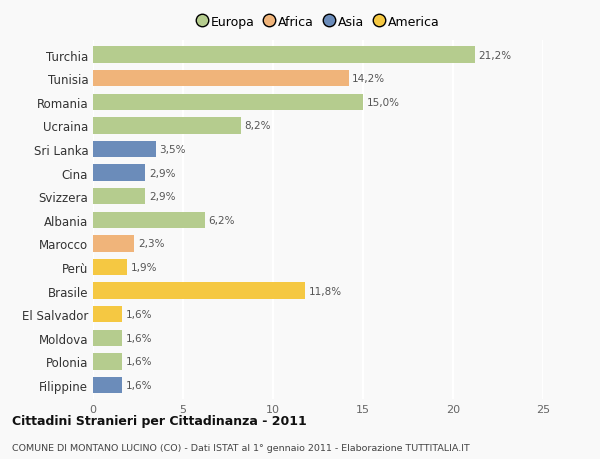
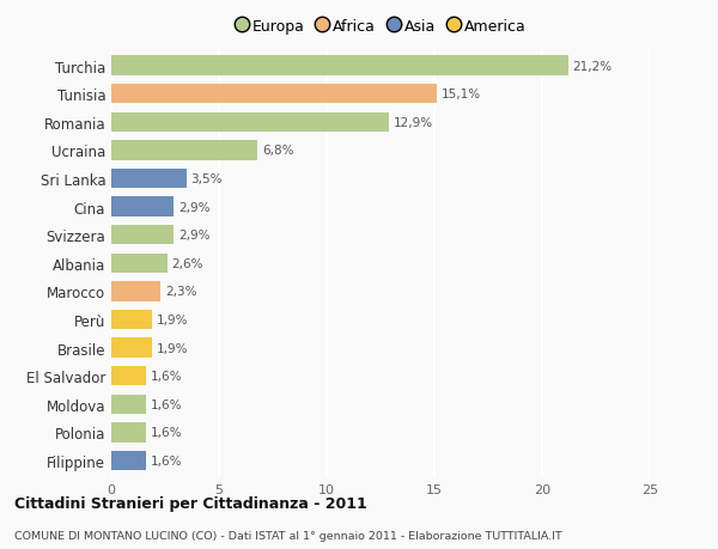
Tunisia: 14,2% -> 15,1%
Romania: 15,0% -> 12,9%
Ucraina: 8,2% -> 6,8%
Albania: 6,2% -> 2,6%
Brasile: 11,8% -> 1,9%
